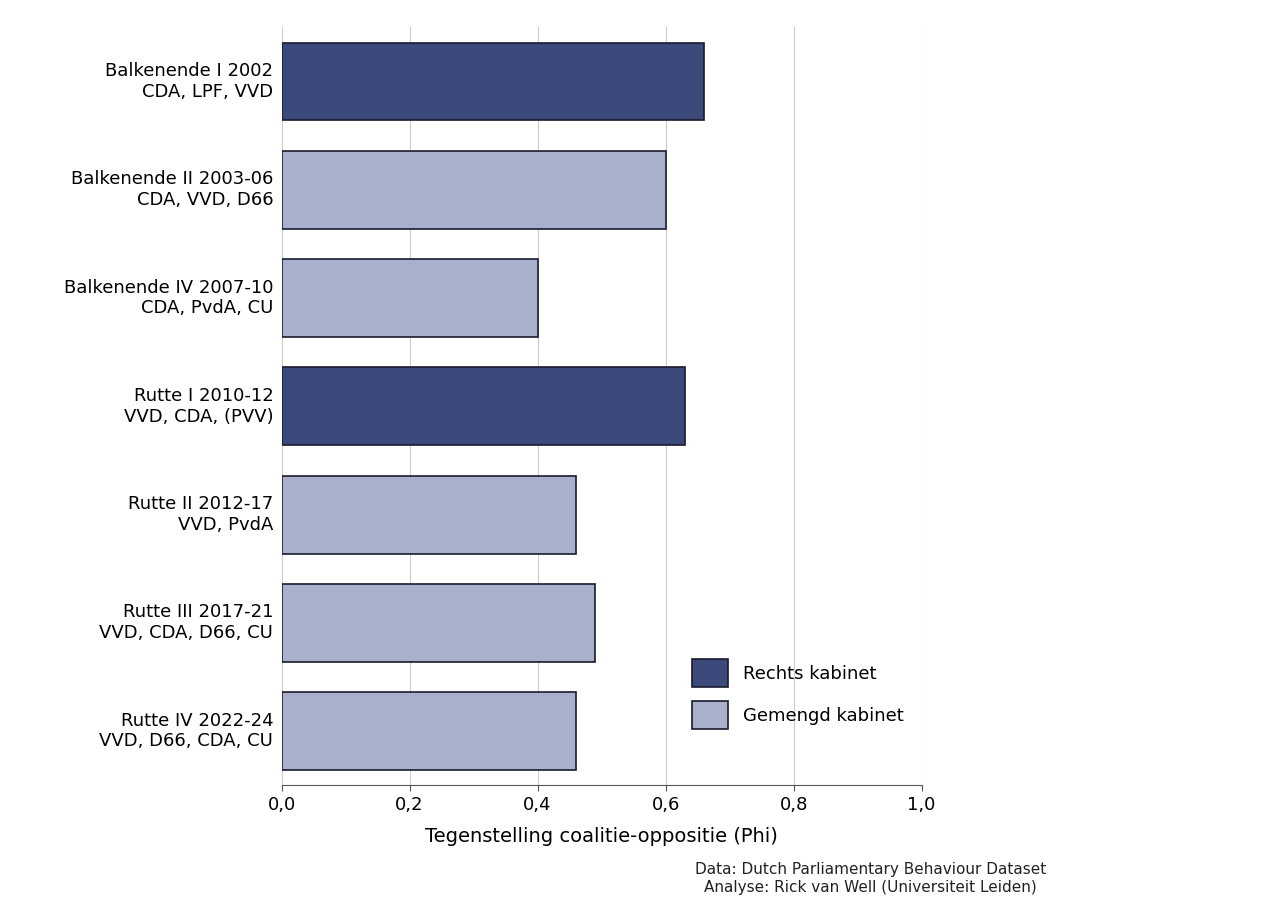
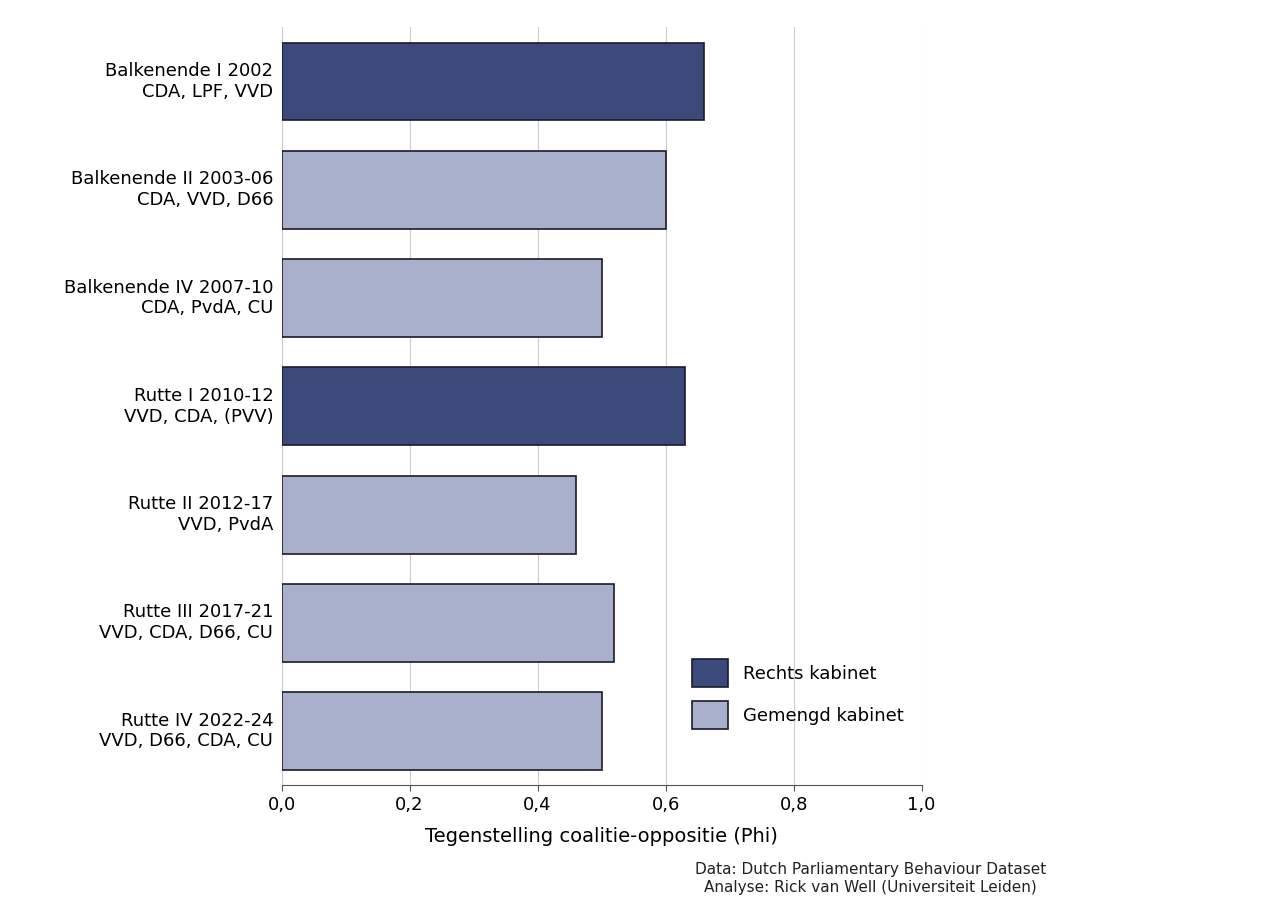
Balkenende IV 2007-10 CDA, PvdA, CU: 0,40 -> 0,50
Rutte III 2017-21 VVD, CDA, D66, CU: 0,49 -> 0,52
Rutte IV 2022-24 VVD, D66, CDA, CU: 0,46 -> 0,50
